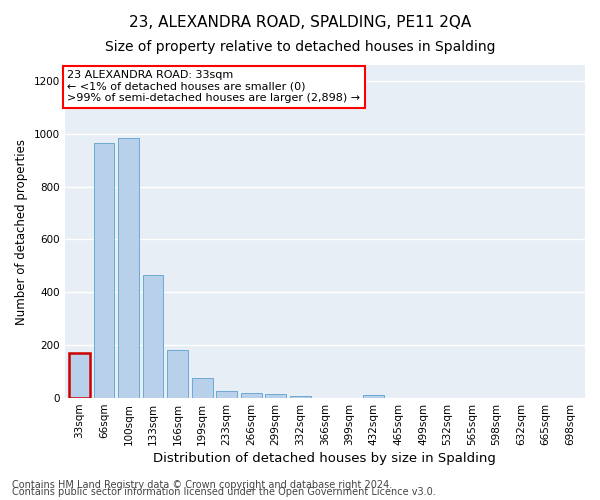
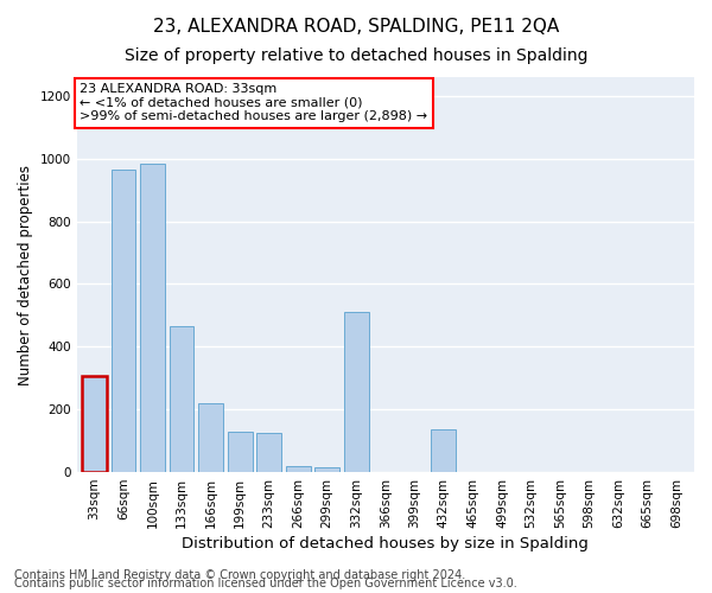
33sqm: 170 -> 305
166sqm: 182 -> 220
199sqm: 75 -> 130
233sqm: 27 -> 125
332sqm: 8 -> 510
432sqm: 12 -> 135
